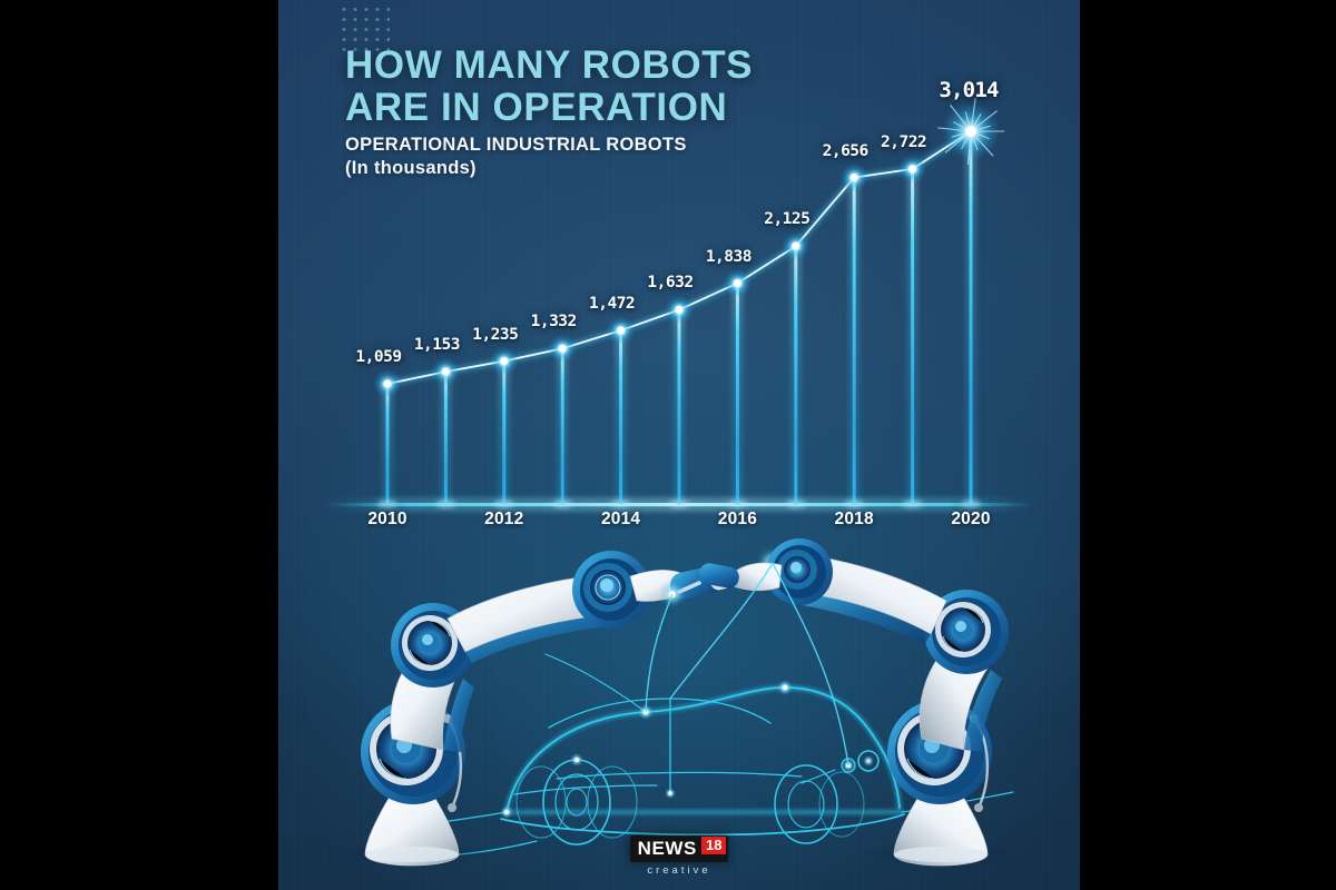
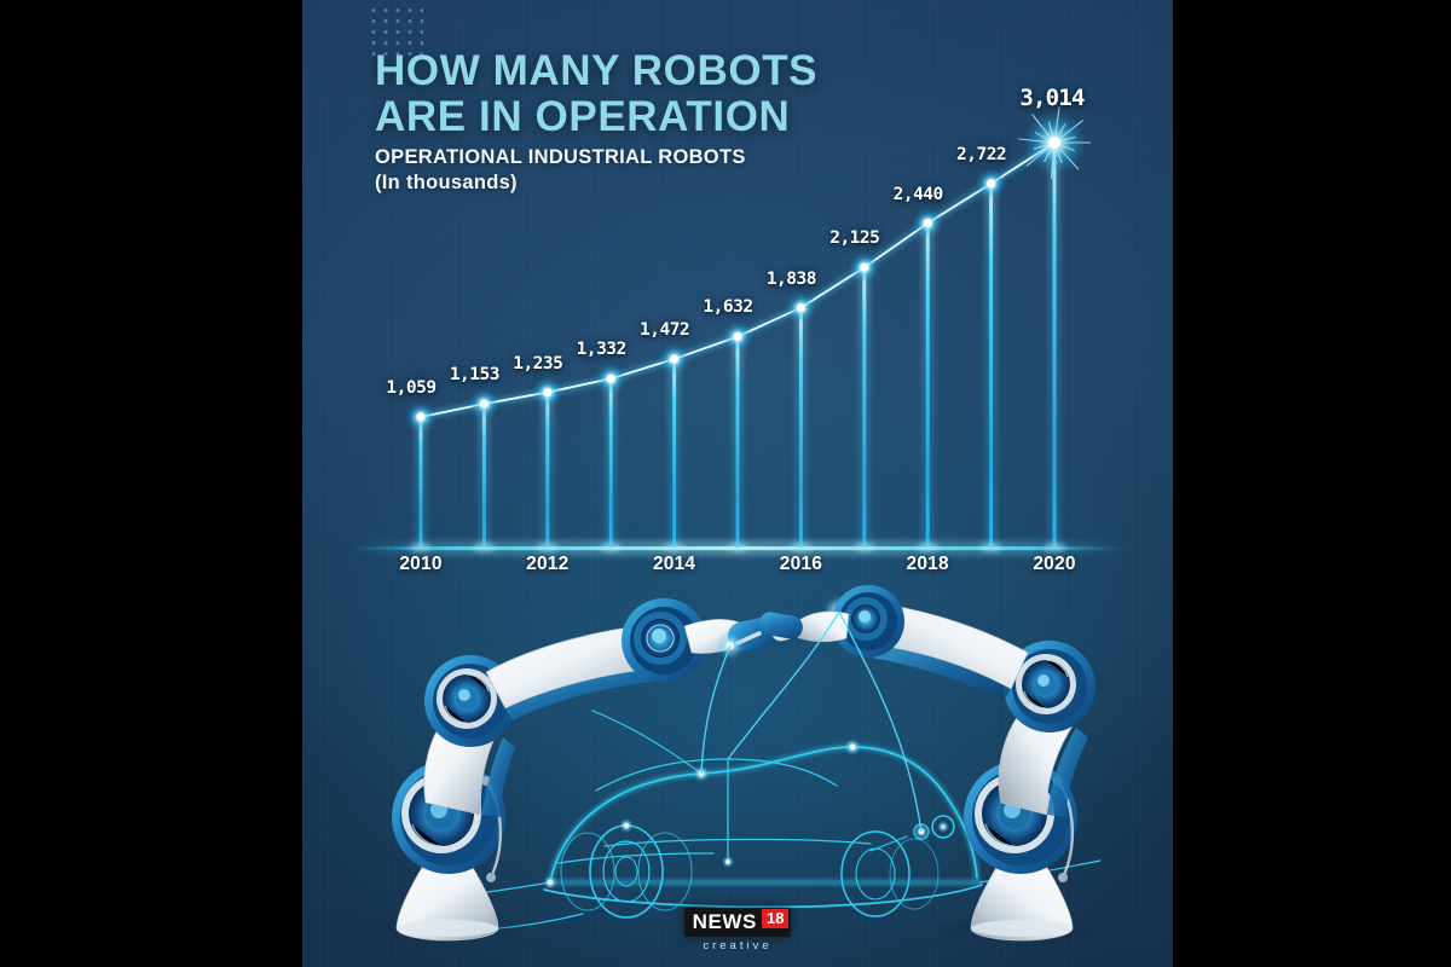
2018: 2,656 -> 2,440
